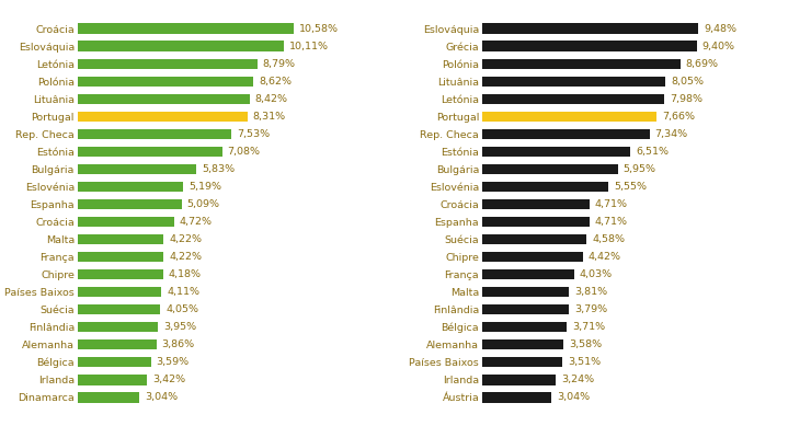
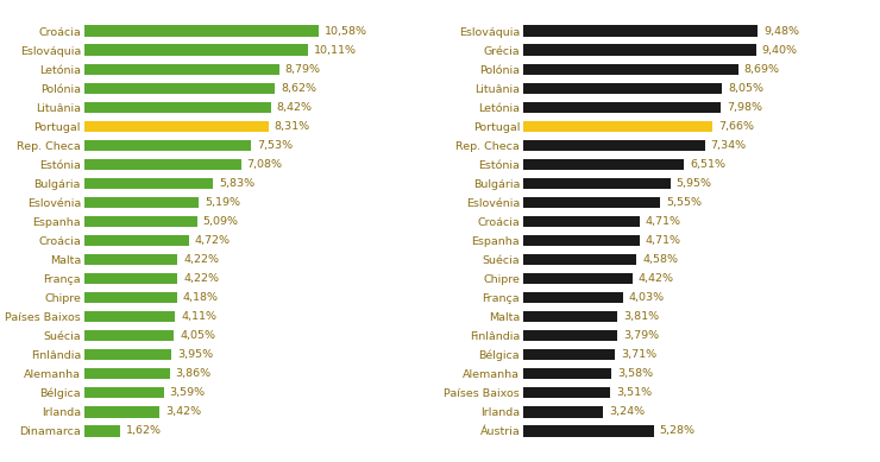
Dinamarca: 3,04% -> 1,62%
Áustria: 3,04% -> 5,28%
